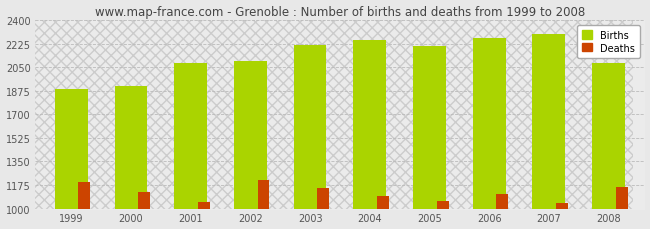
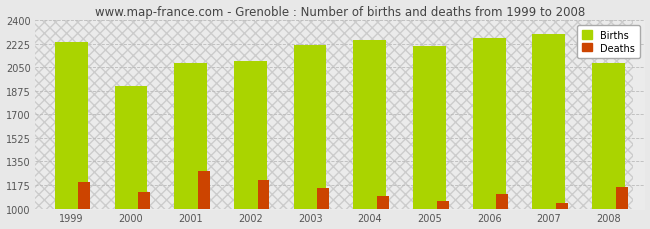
Births/1999: 1890 -> 2240
Deaths/2001: 1050 -> 1280
